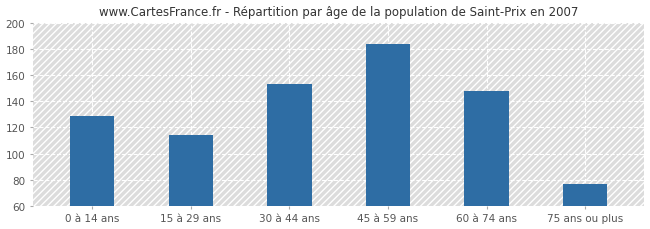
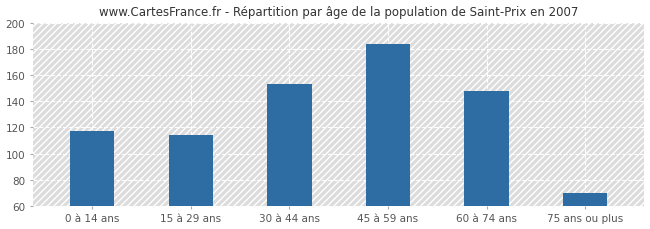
0 à 14 ans: 129 -> 117
75 ans ou plus: 77 -> 70
